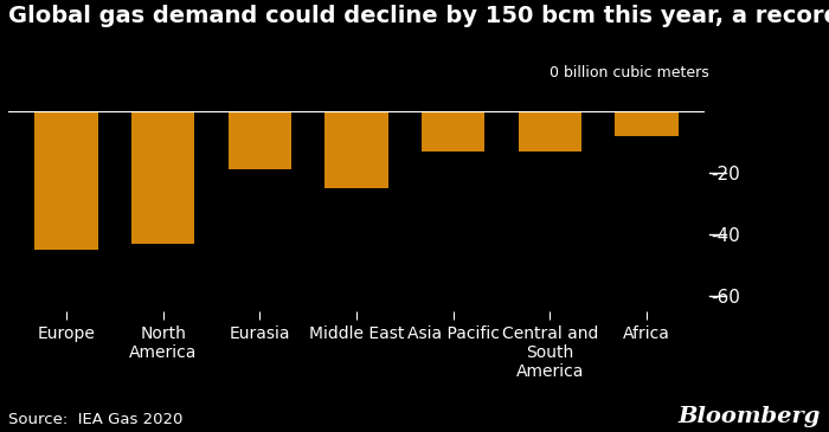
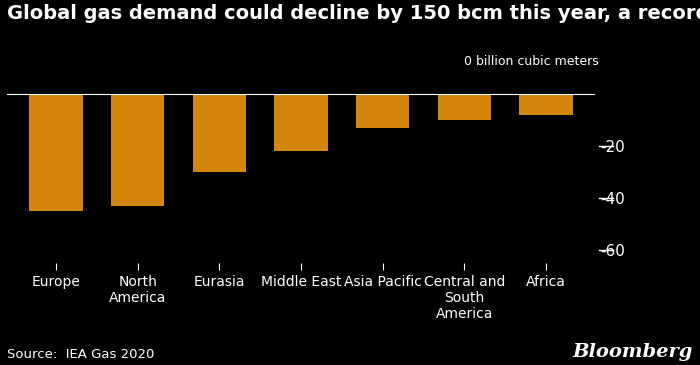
Eurasia: -19 -> -30
Middle East: -25 -> -22
Central and South America: -13 -> -10
